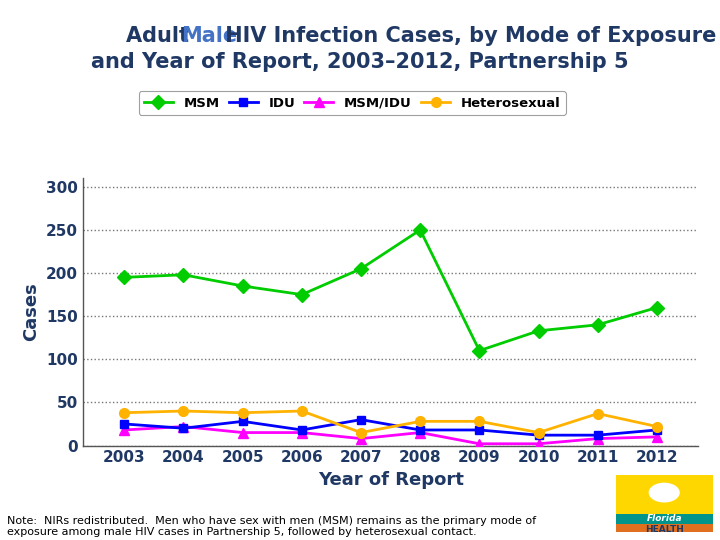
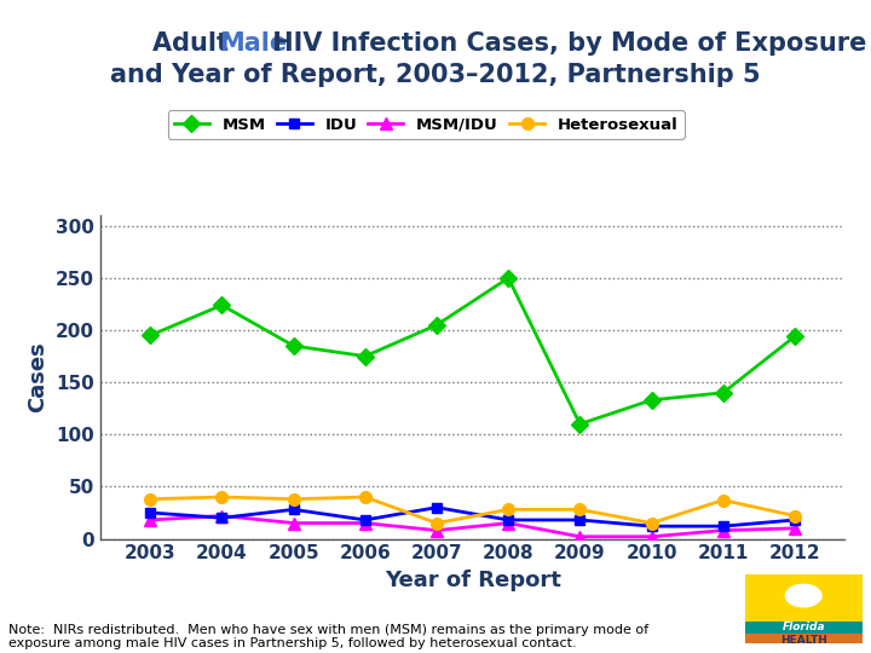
MSM/2004: 198 -> 224
MSM/2012: 160 -> 194
